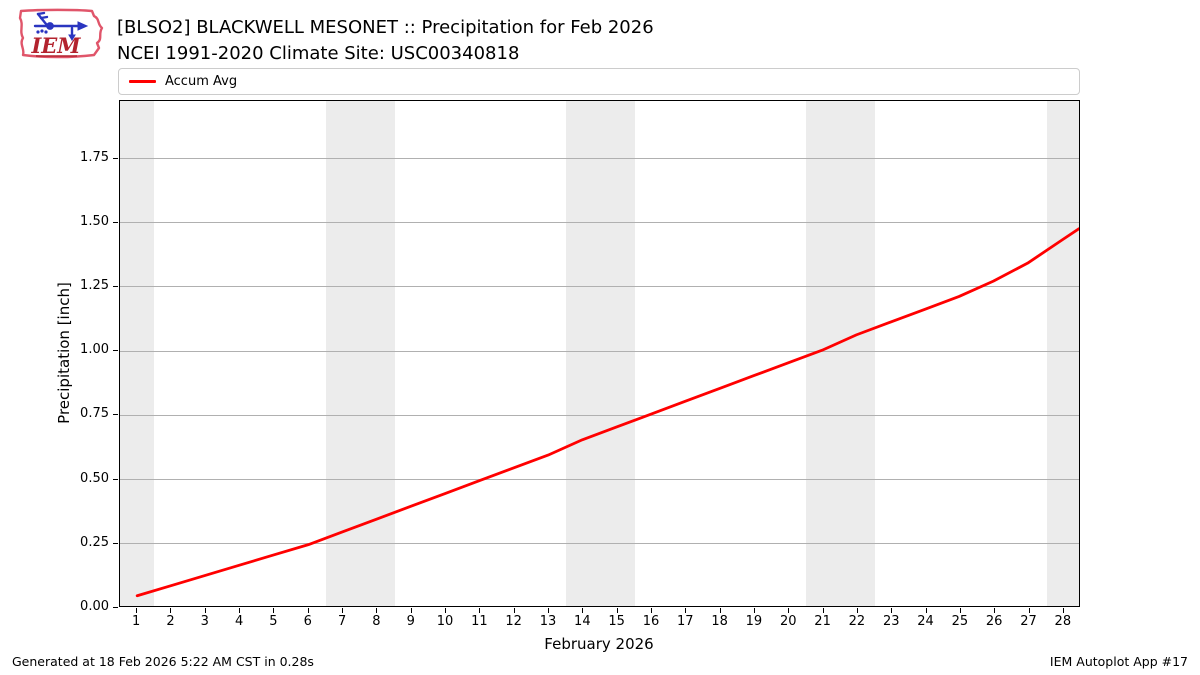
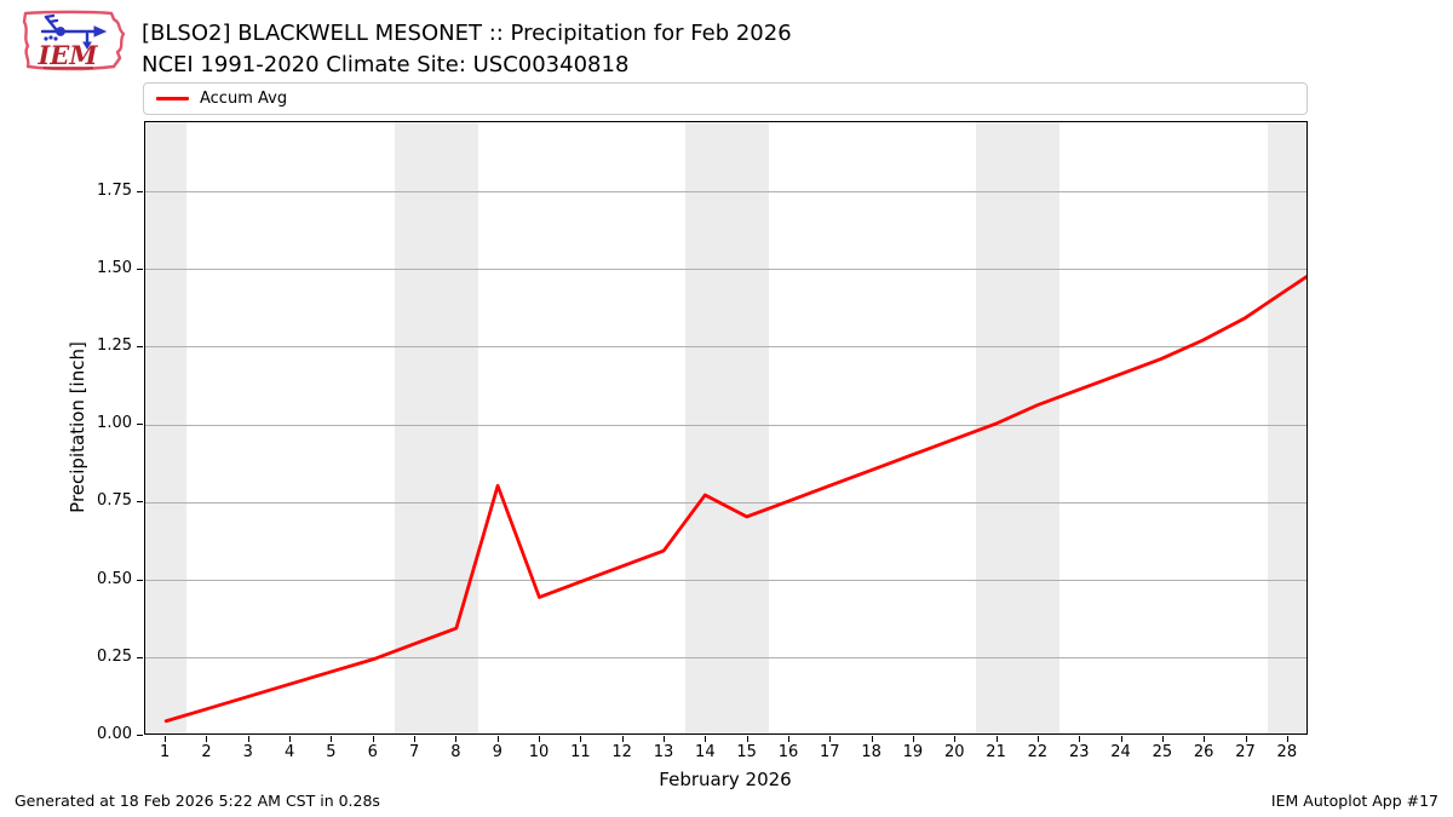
9: 0.39 -> 0.80
14: 0.65 -> 0.77
